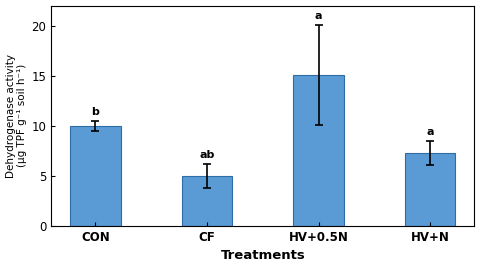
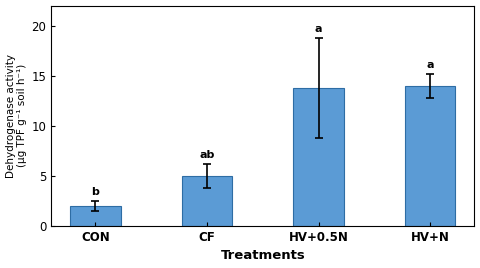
CON: 10.0 -> 2.0
HV+0.5N: 15.1 -> 13.8
HV+N: 7.3 -> 14.0
